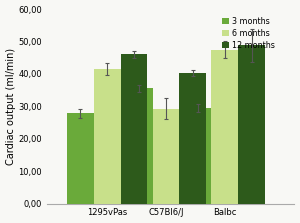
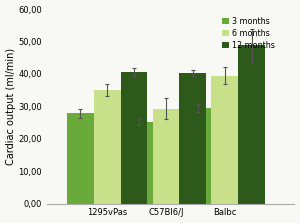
6 months/1295vPas: 41,5 -> 35,0
12 months/1295vPas: 46,0 -> 40,5
3 months/C57Bl6/J: 35,5 -> 25,3
6 months/Balbc: 47,5 -> 39,5
